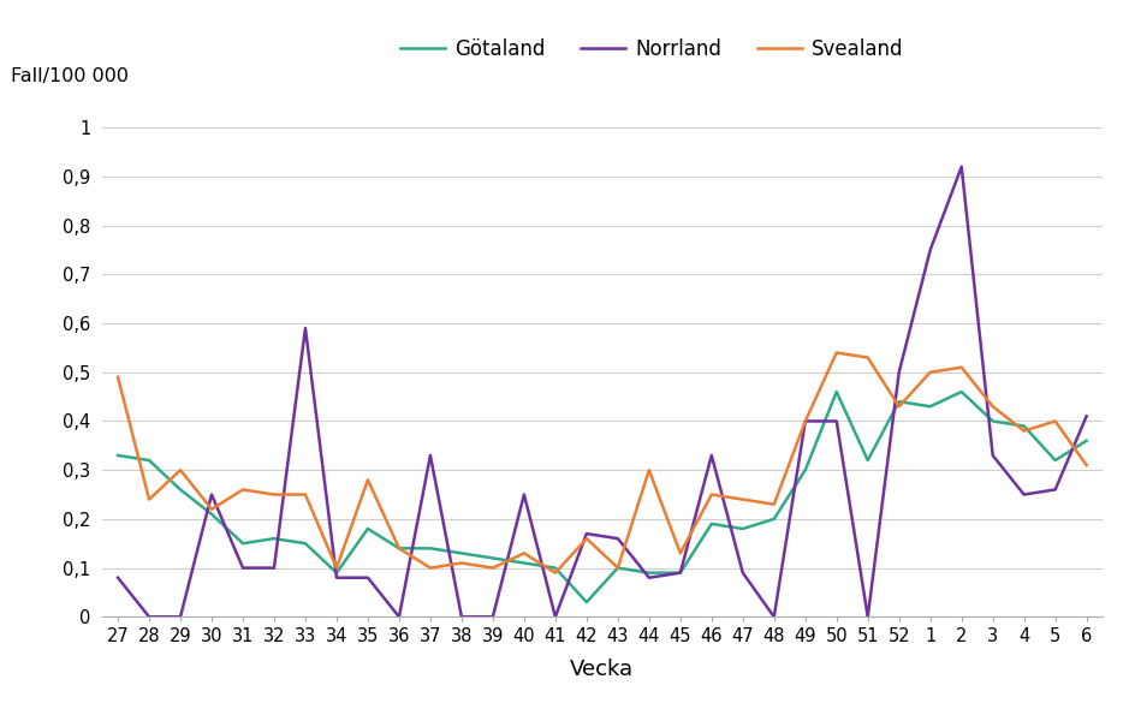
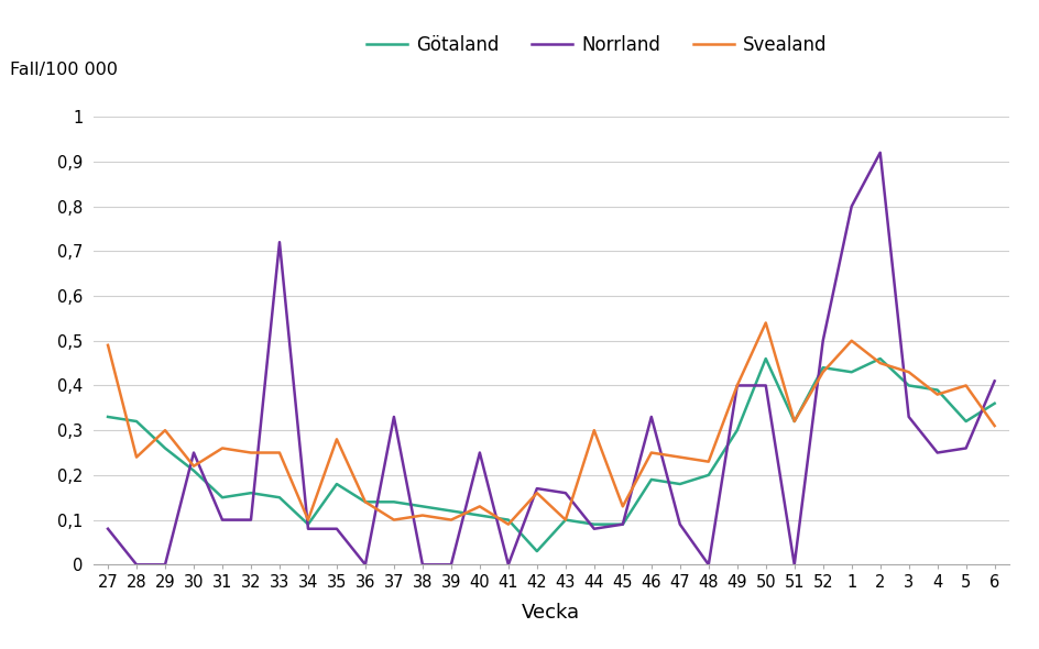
Norrland/33: 0,59 -> 0,72
Svealand/51: 0,53 -> 0,32
Norrland/1: 0,75 -> 0,80
Svealand/2: 0,51 -> 0,45
